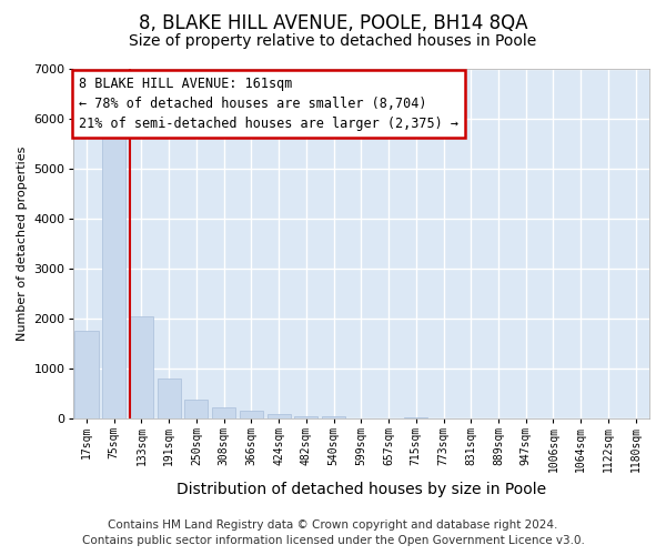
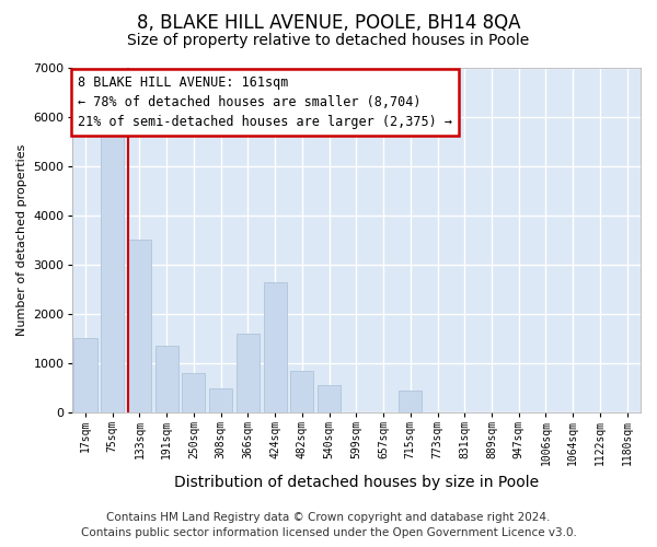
17sqm: 1750 -> 1500
133sqm: 2050 -> 3500
191sqm: 800 -> 1350
250sqm: 370 -> 800
308sqm: 230 -> 500
366sqm: 150 -> 1600
424sqm: 100 -> 2650
482sqm: 50 -> 850
540sqm: 50 -> 550
715sqm: 20 -> 450
